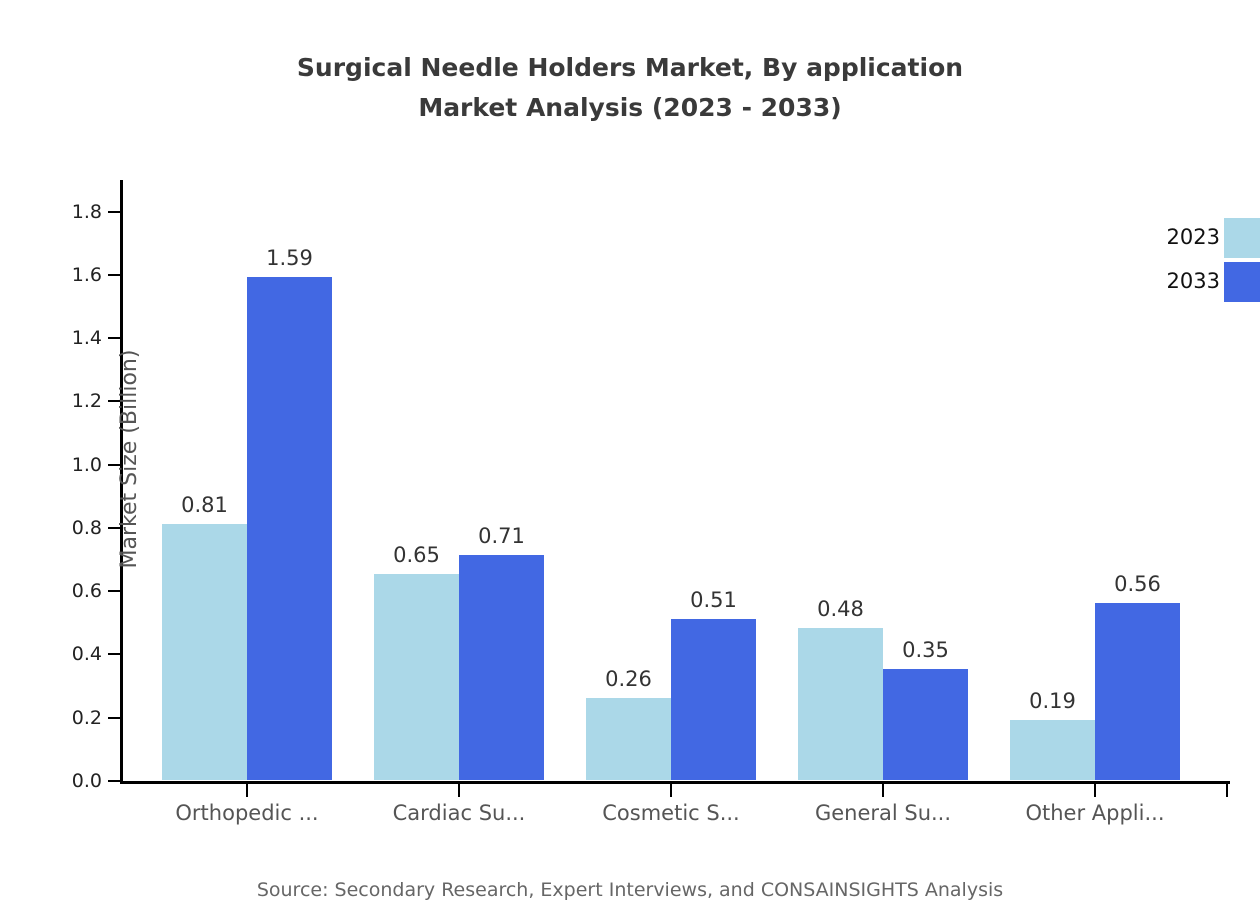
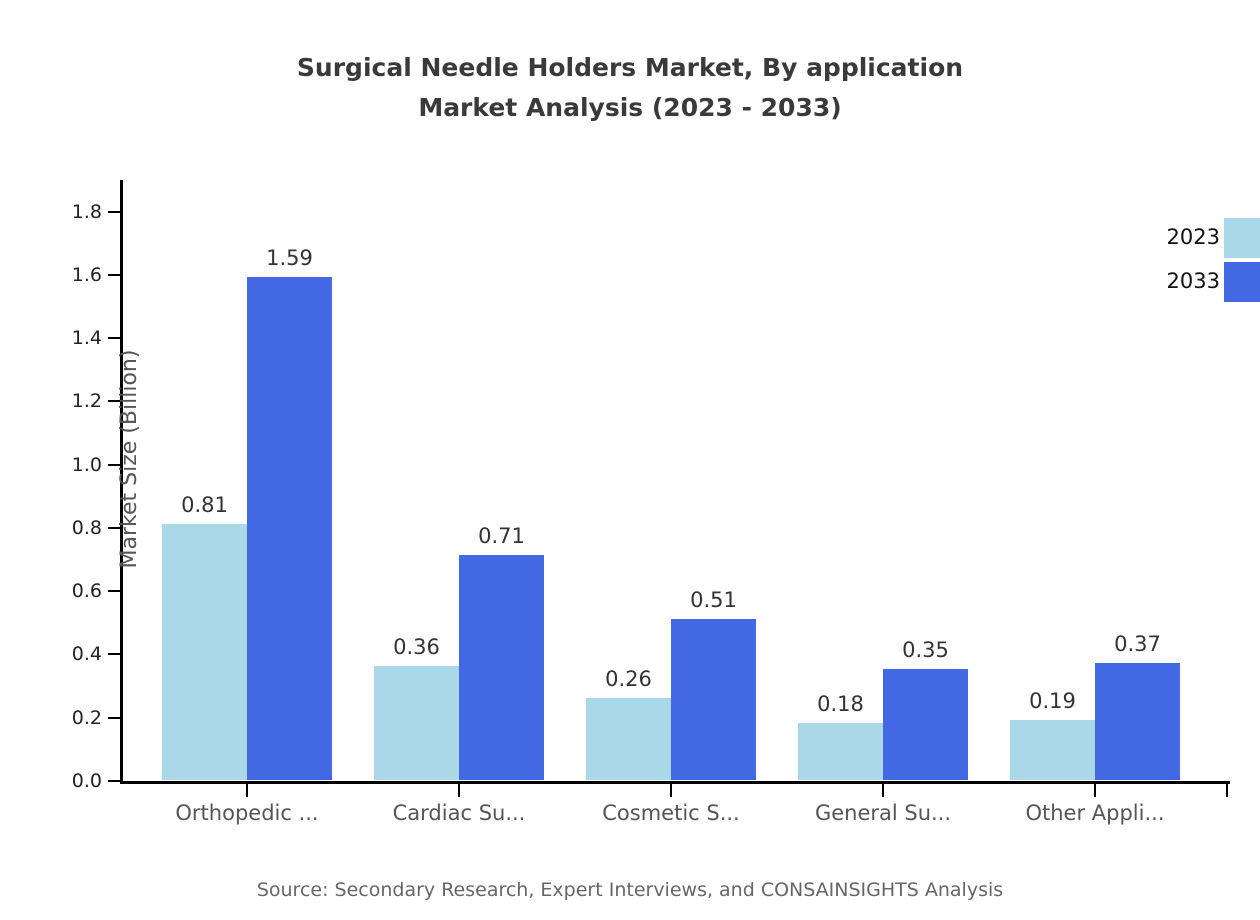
2023/Cardiac Su...: 0.65 -> 0.36
2023/General Su...: 0.48 -> 0.18
2033/Other Appli...: 0.56 -> 0.37
